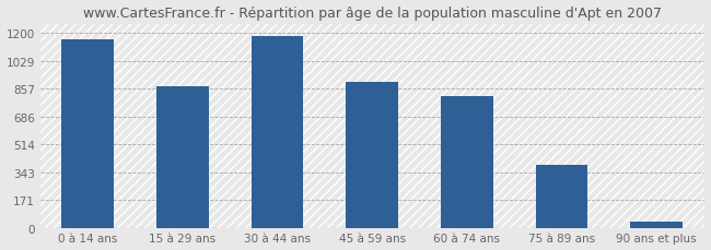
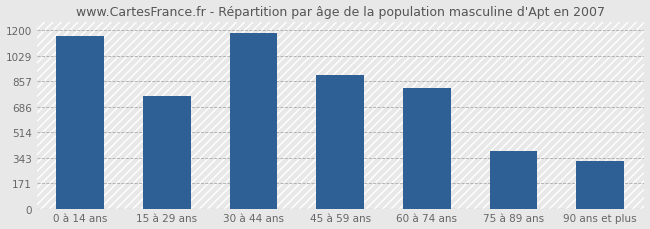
15 à 29 ans: 870 -> 760
90 ans et plus: 40 -> 320
